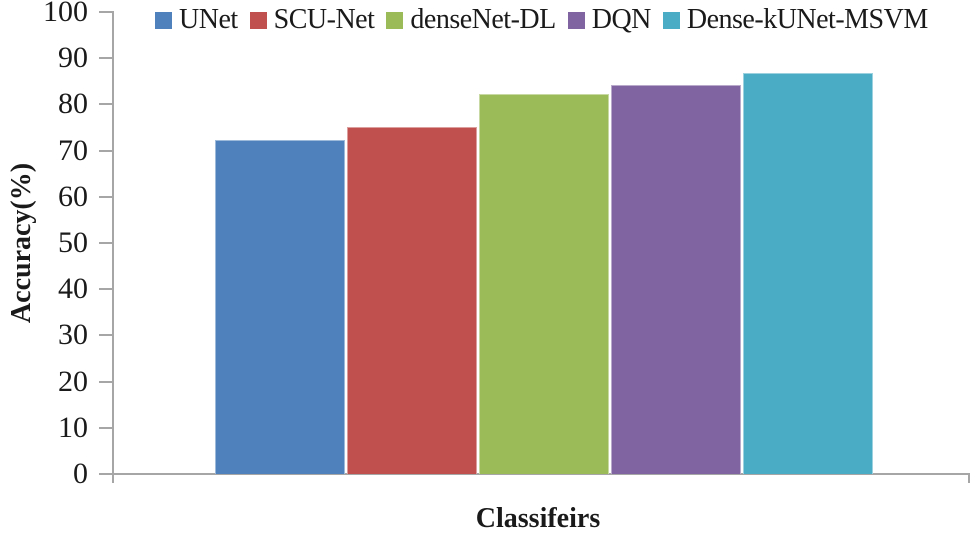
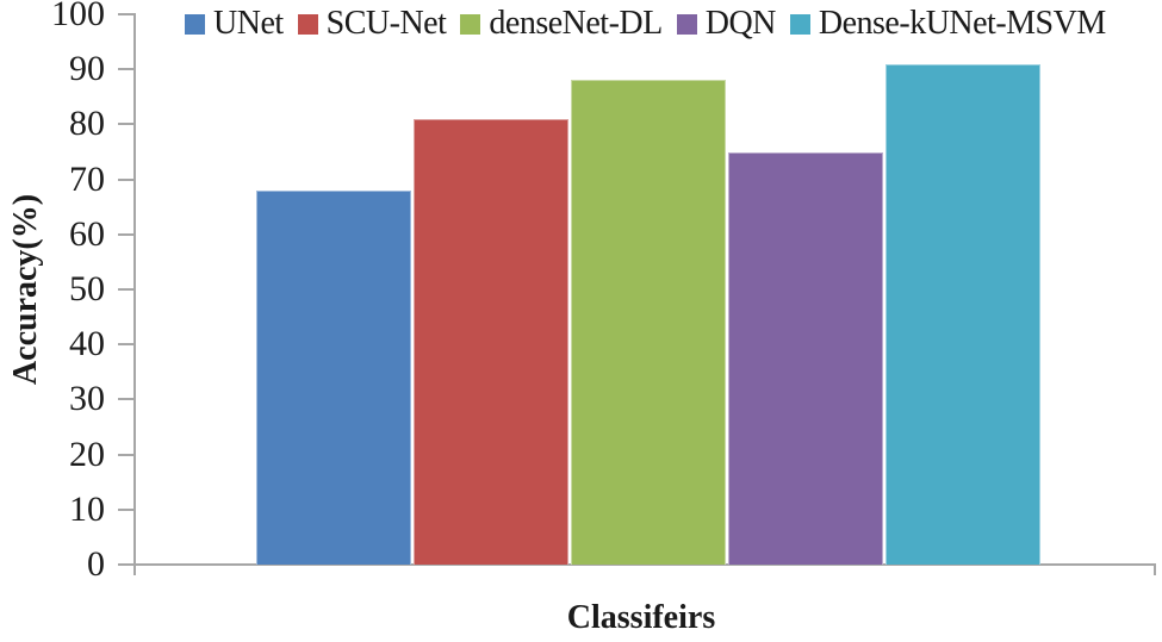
UNet: 72 -> 68
SCU-Net: 75 -> 81
denseNet-DL: 82 -> 88
DQN: 84 -> 75
Dense-kUNet-MSVM: 87 -> 91
